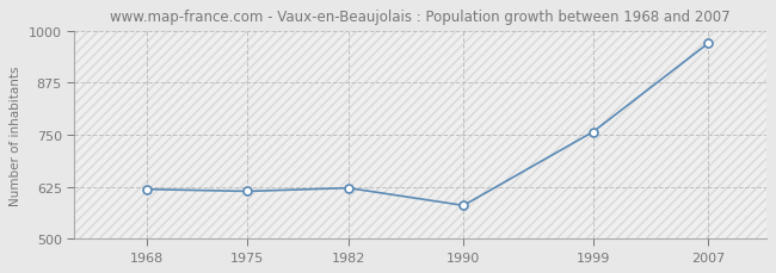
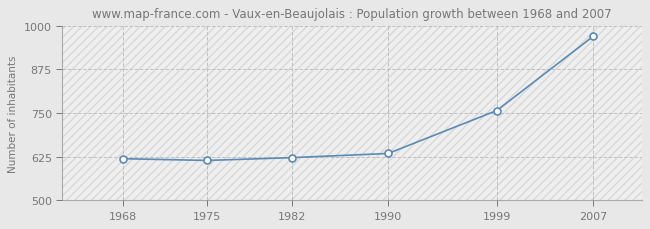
1990: 580 -> 634
